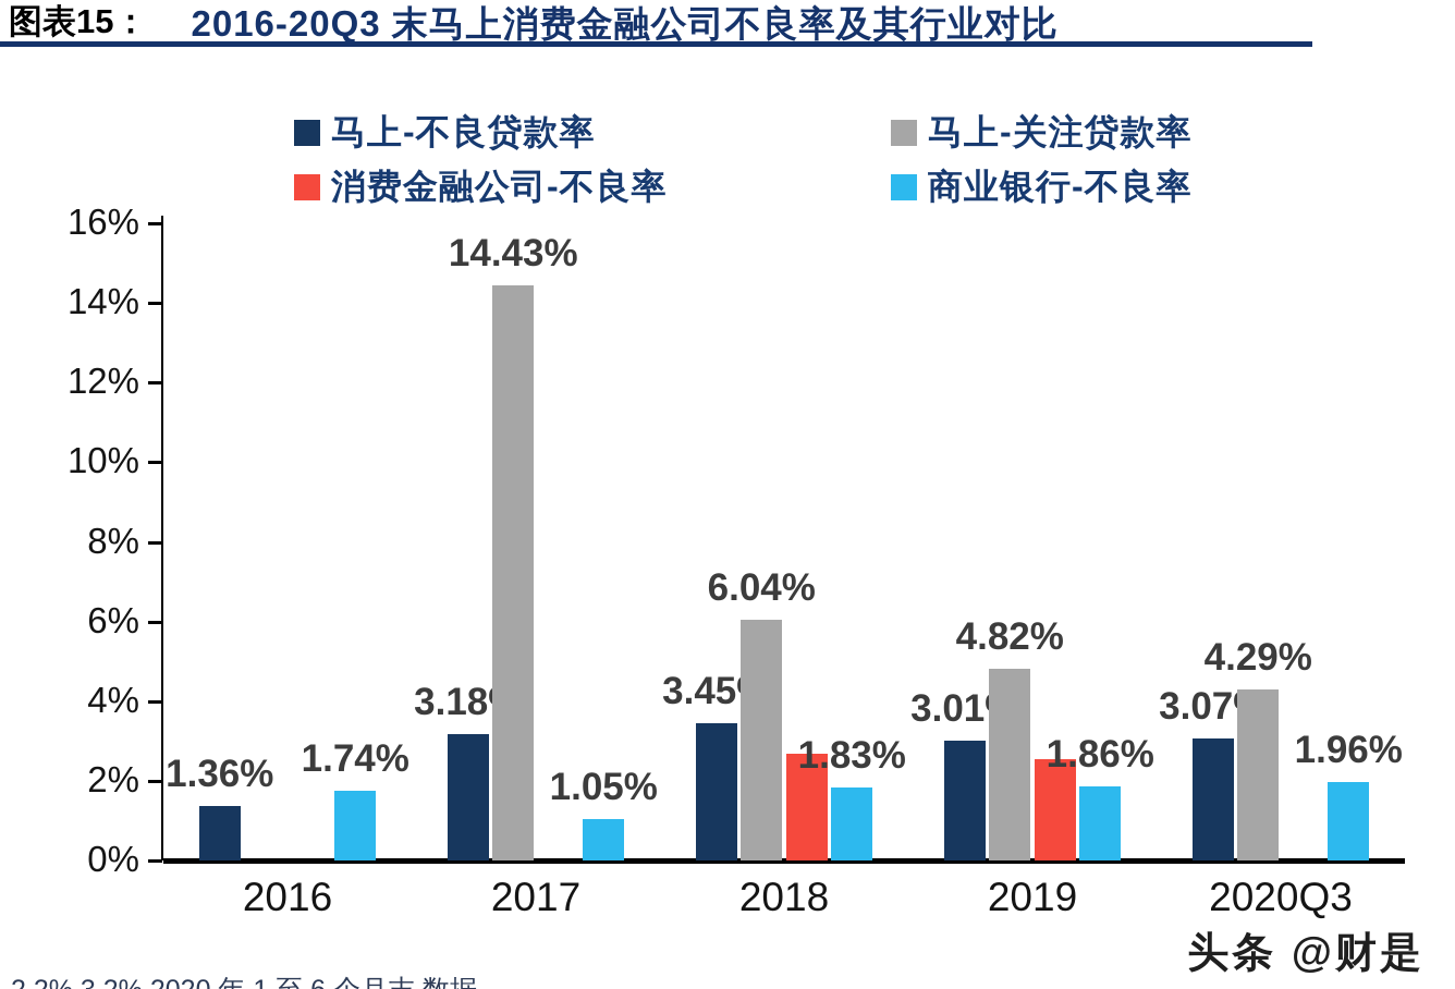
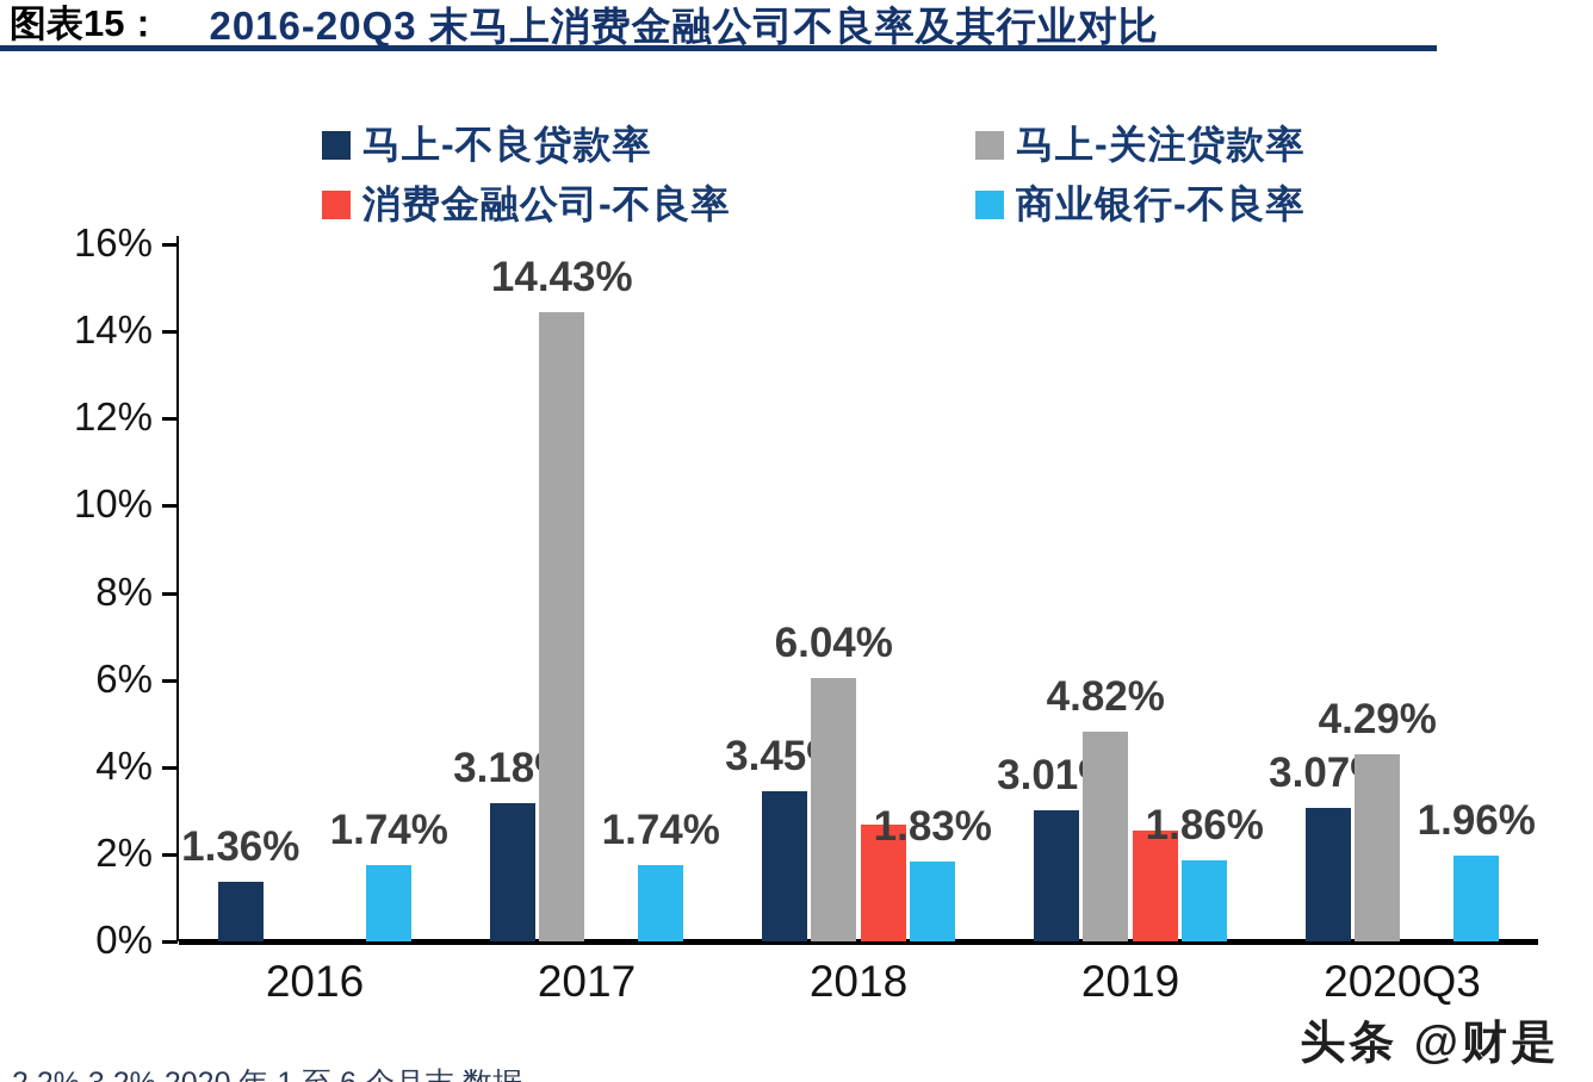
商业银行-不良率/2017: 1.05% -> 1.74%
